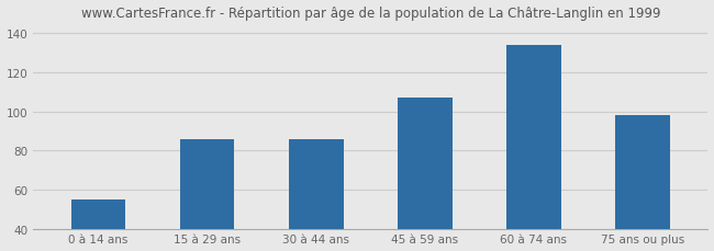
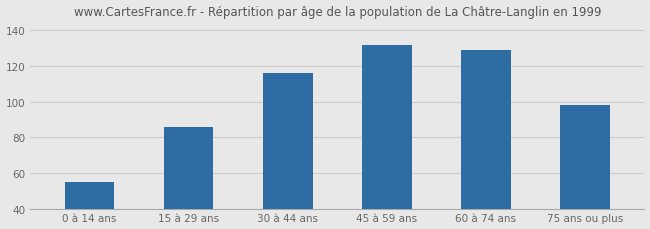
30 à 44 ans: 86 -> 116
45 à 59 ans: 107 -> 132
60 à 74 ans: 134 -> 129
